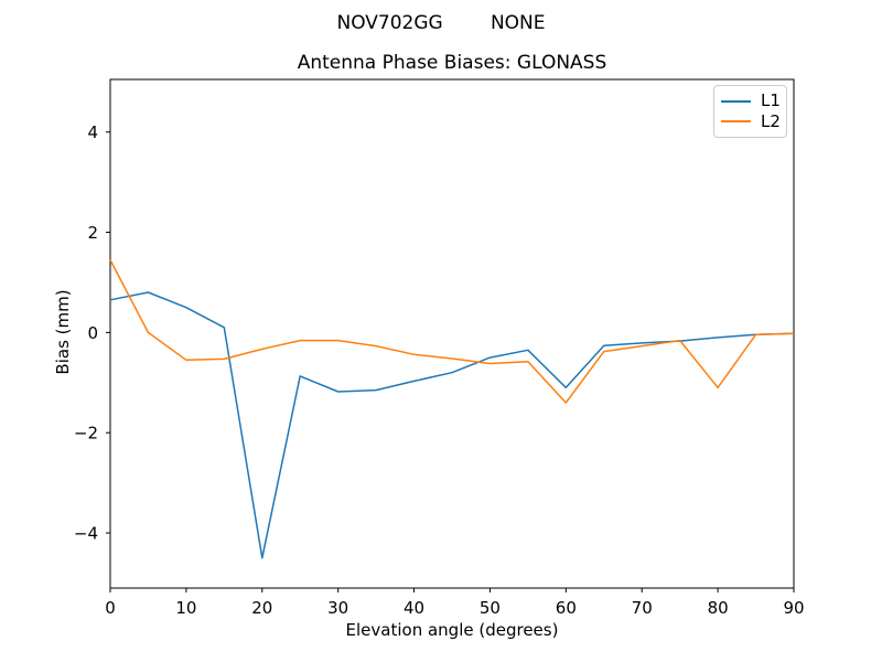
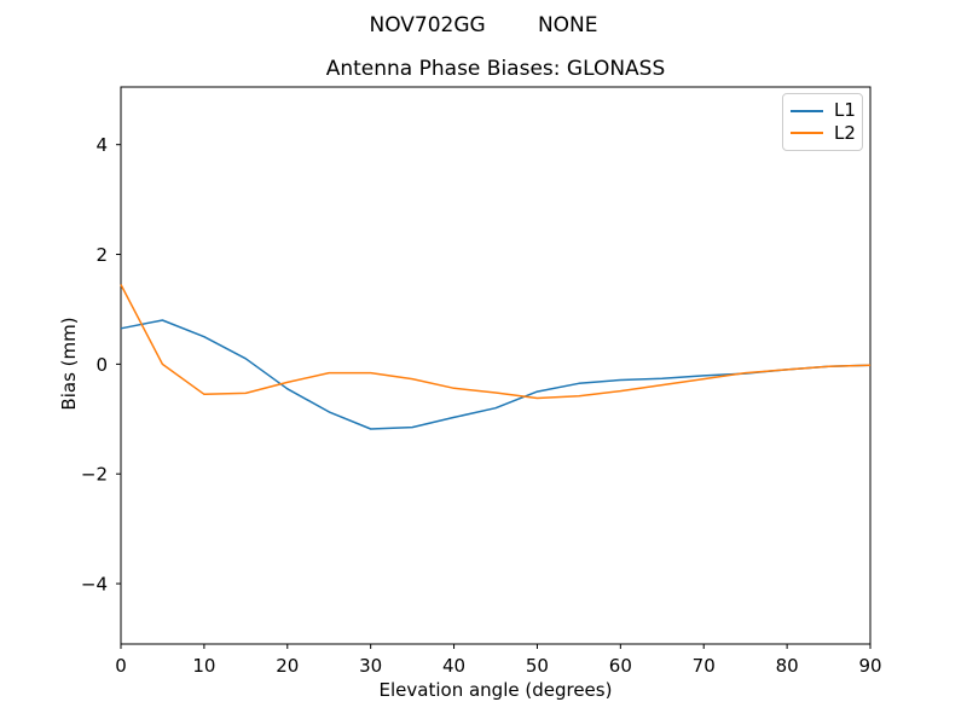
L1/20: -4.5 -> -0.5
L1/60: -1.1 -> -0.3
L2/60: -1.4 -> -0.5
L2/80: -1.1 -> -0.1
